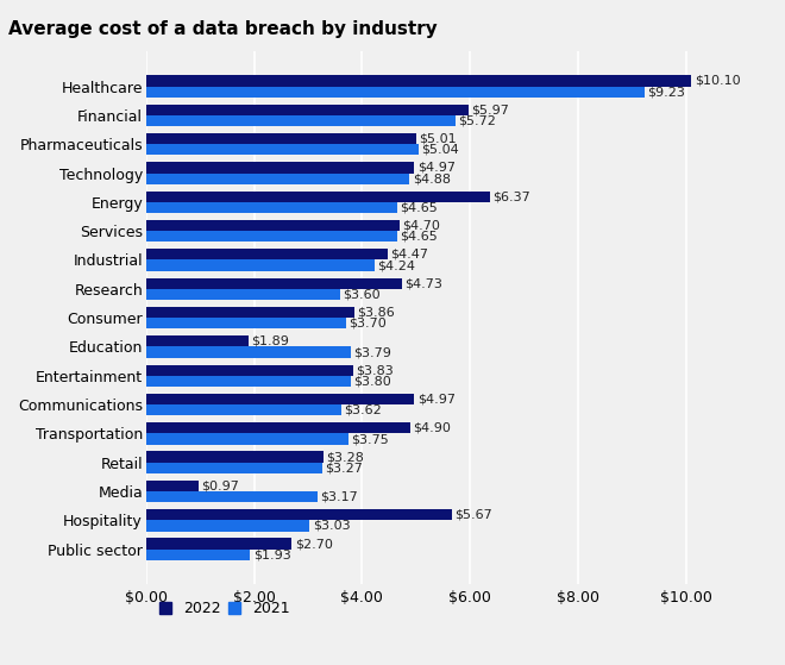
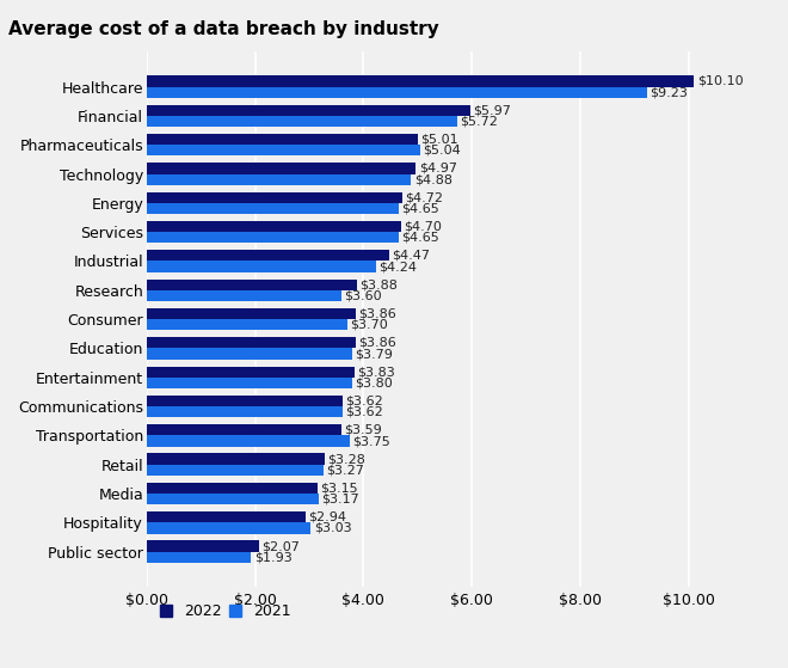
2022/Energy: $6.37 -> $4.72
2022/Research: $4.73 -> $3.88
2022/Education: $1.89 -> $3.86
2022/Communications: $4.97 -> $3.62
2022/Transportation: $4.90 -> $3.59
2022/Media: $0.97 -> $3.15
2022/Hospitality: $5.67 -> $2.94
2022/Public sector: $2.70 -> $2.07
